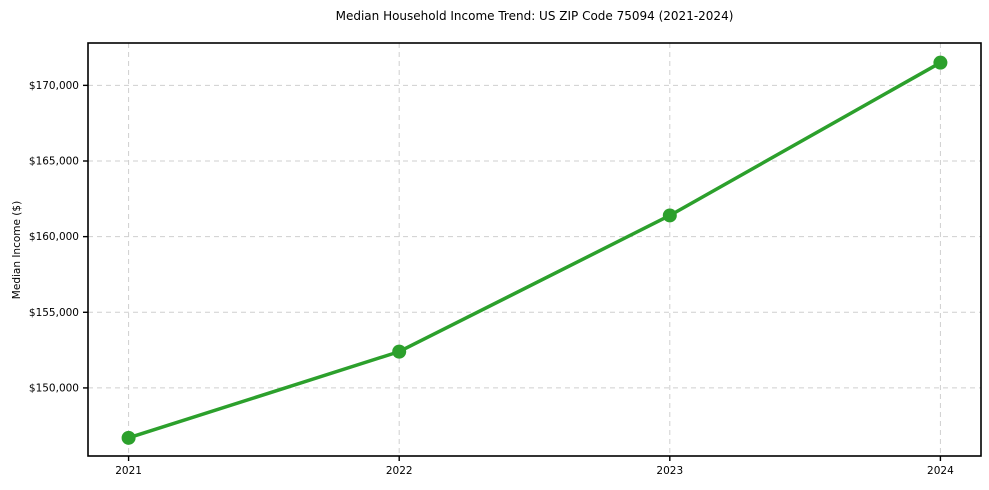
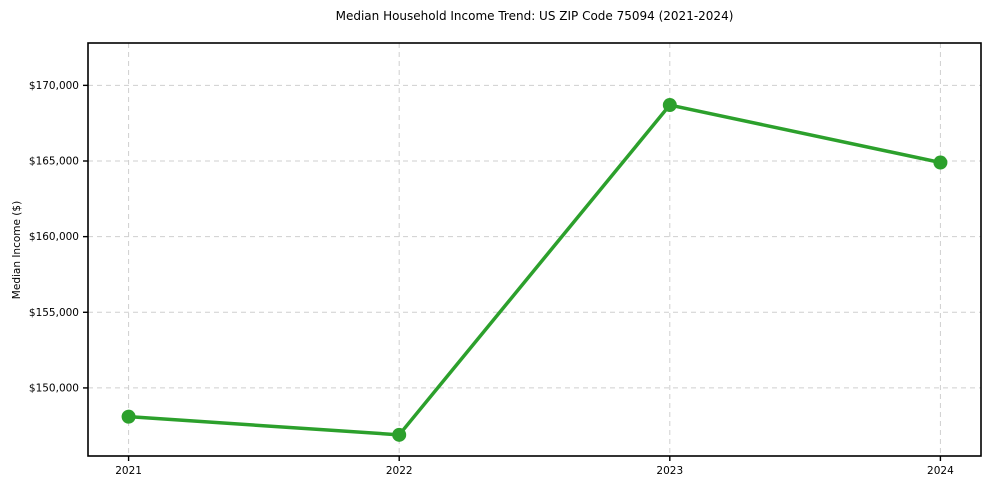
2021: $146700 -> $148100
2022: $152400 -> $146900
2023: $161400 -> $168700
2024: $171500 -> $164900
